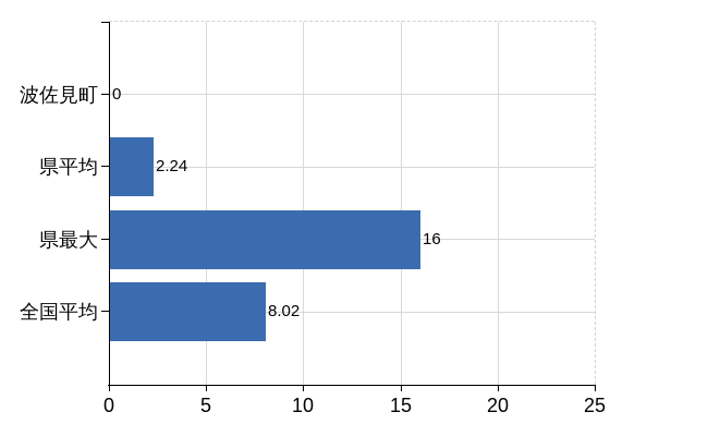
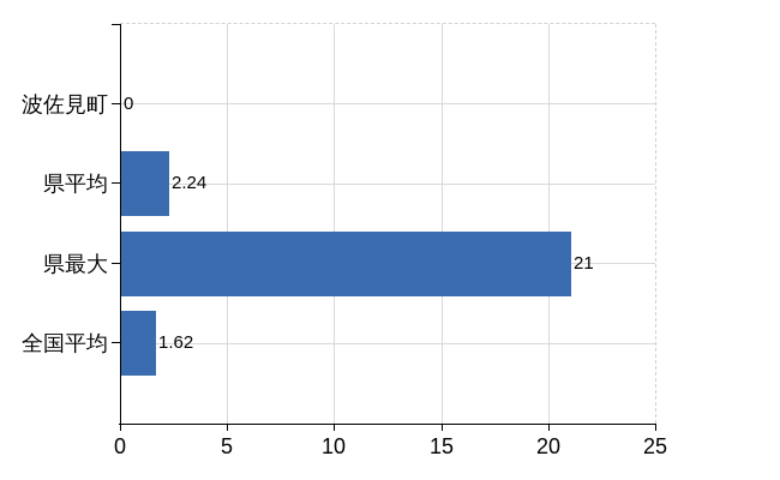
県最大: 16 -> 21
全国平均: 8.02 -> 1.62
